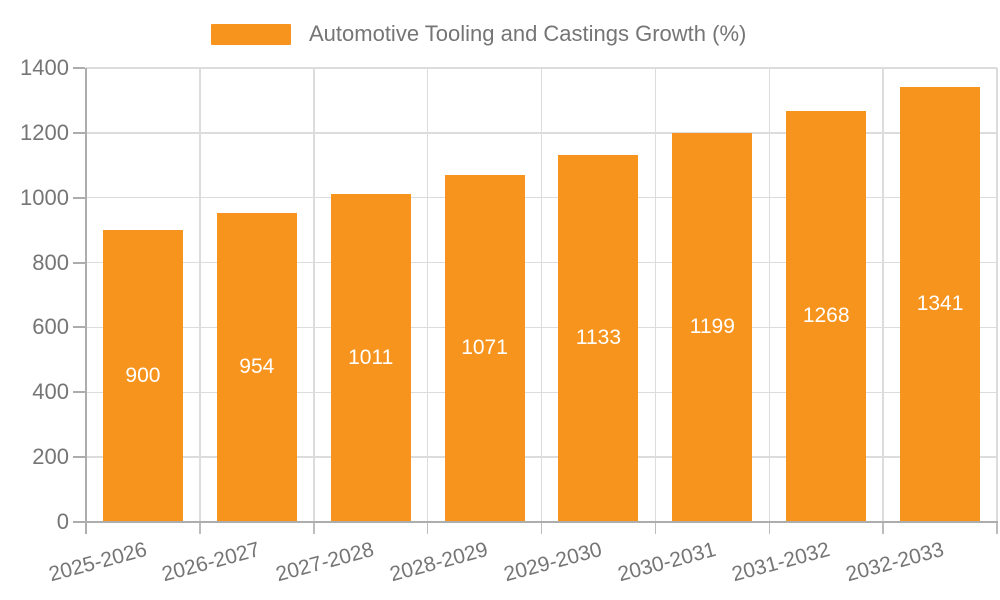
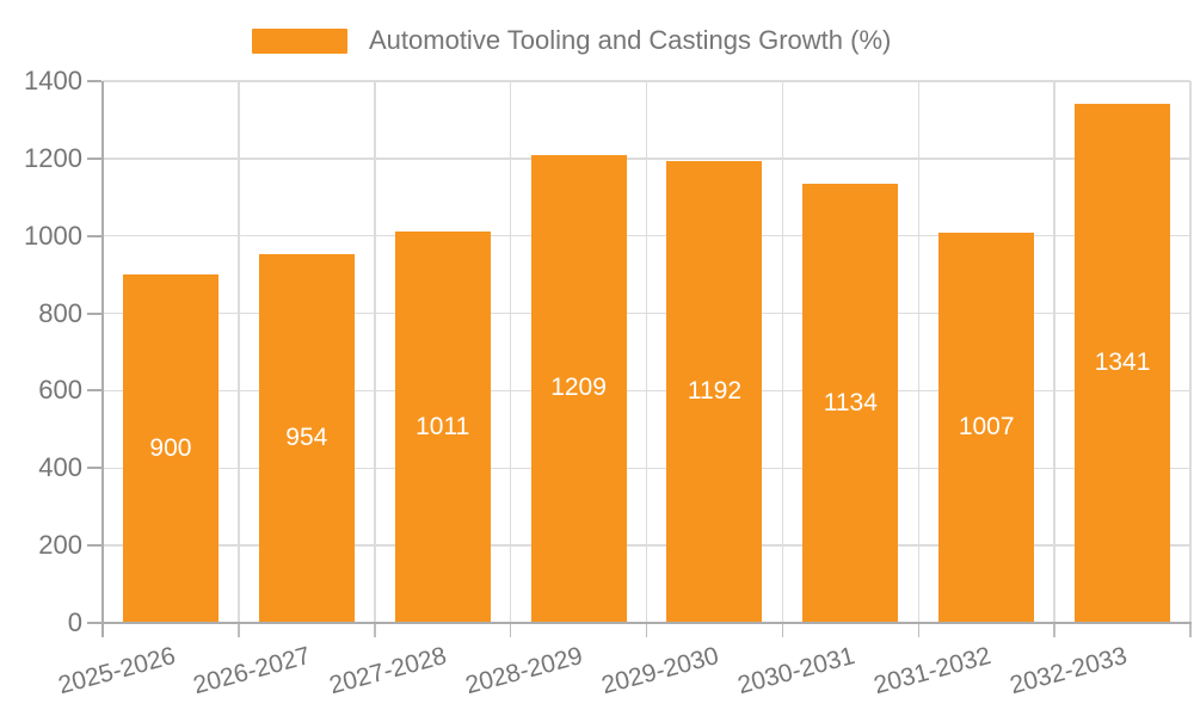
2028-2029: 1071 -> 1209
2029-2030: 1133 -> 1192
2030-2031: 1199 -> 1134
2031-2032: 1268 -> 1007
